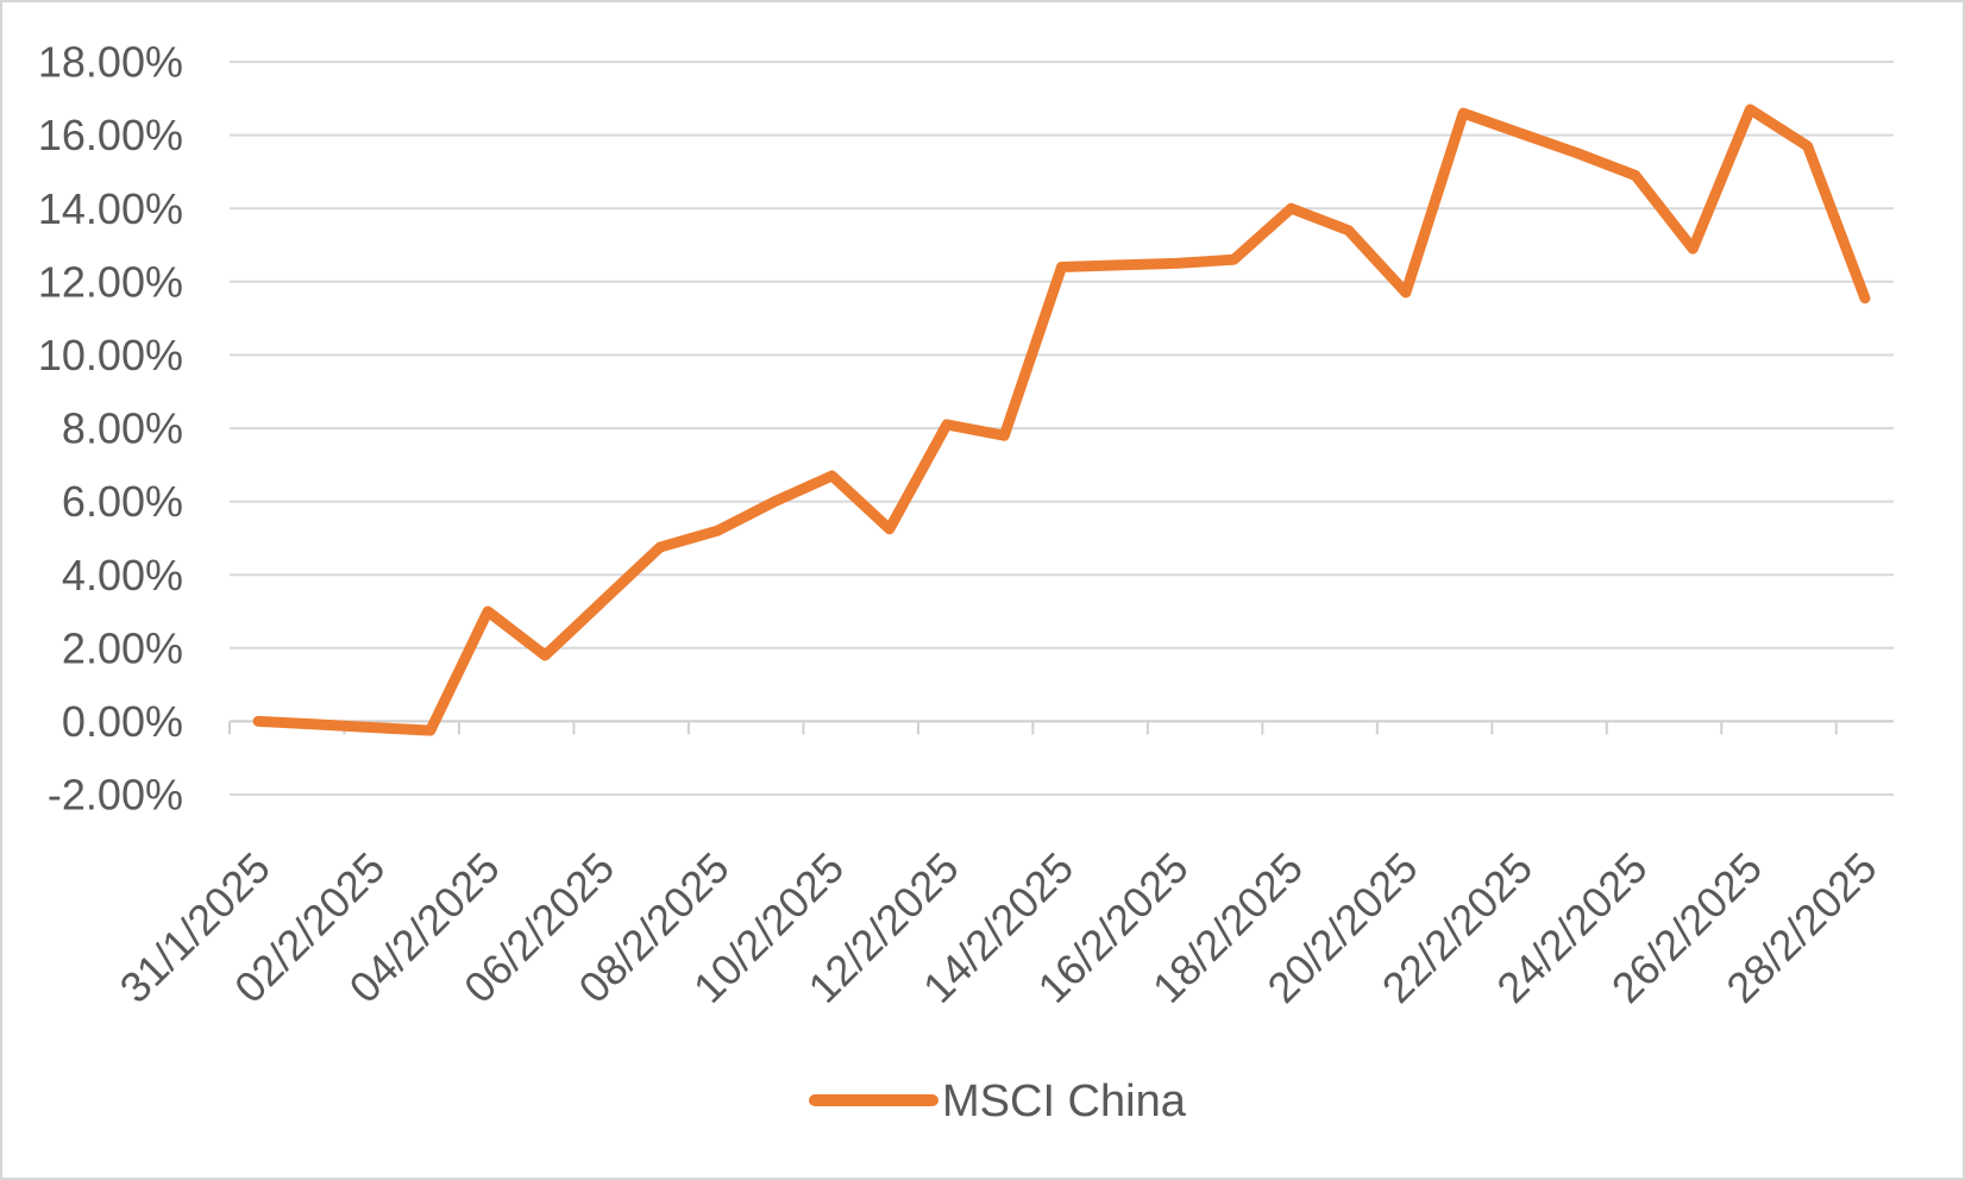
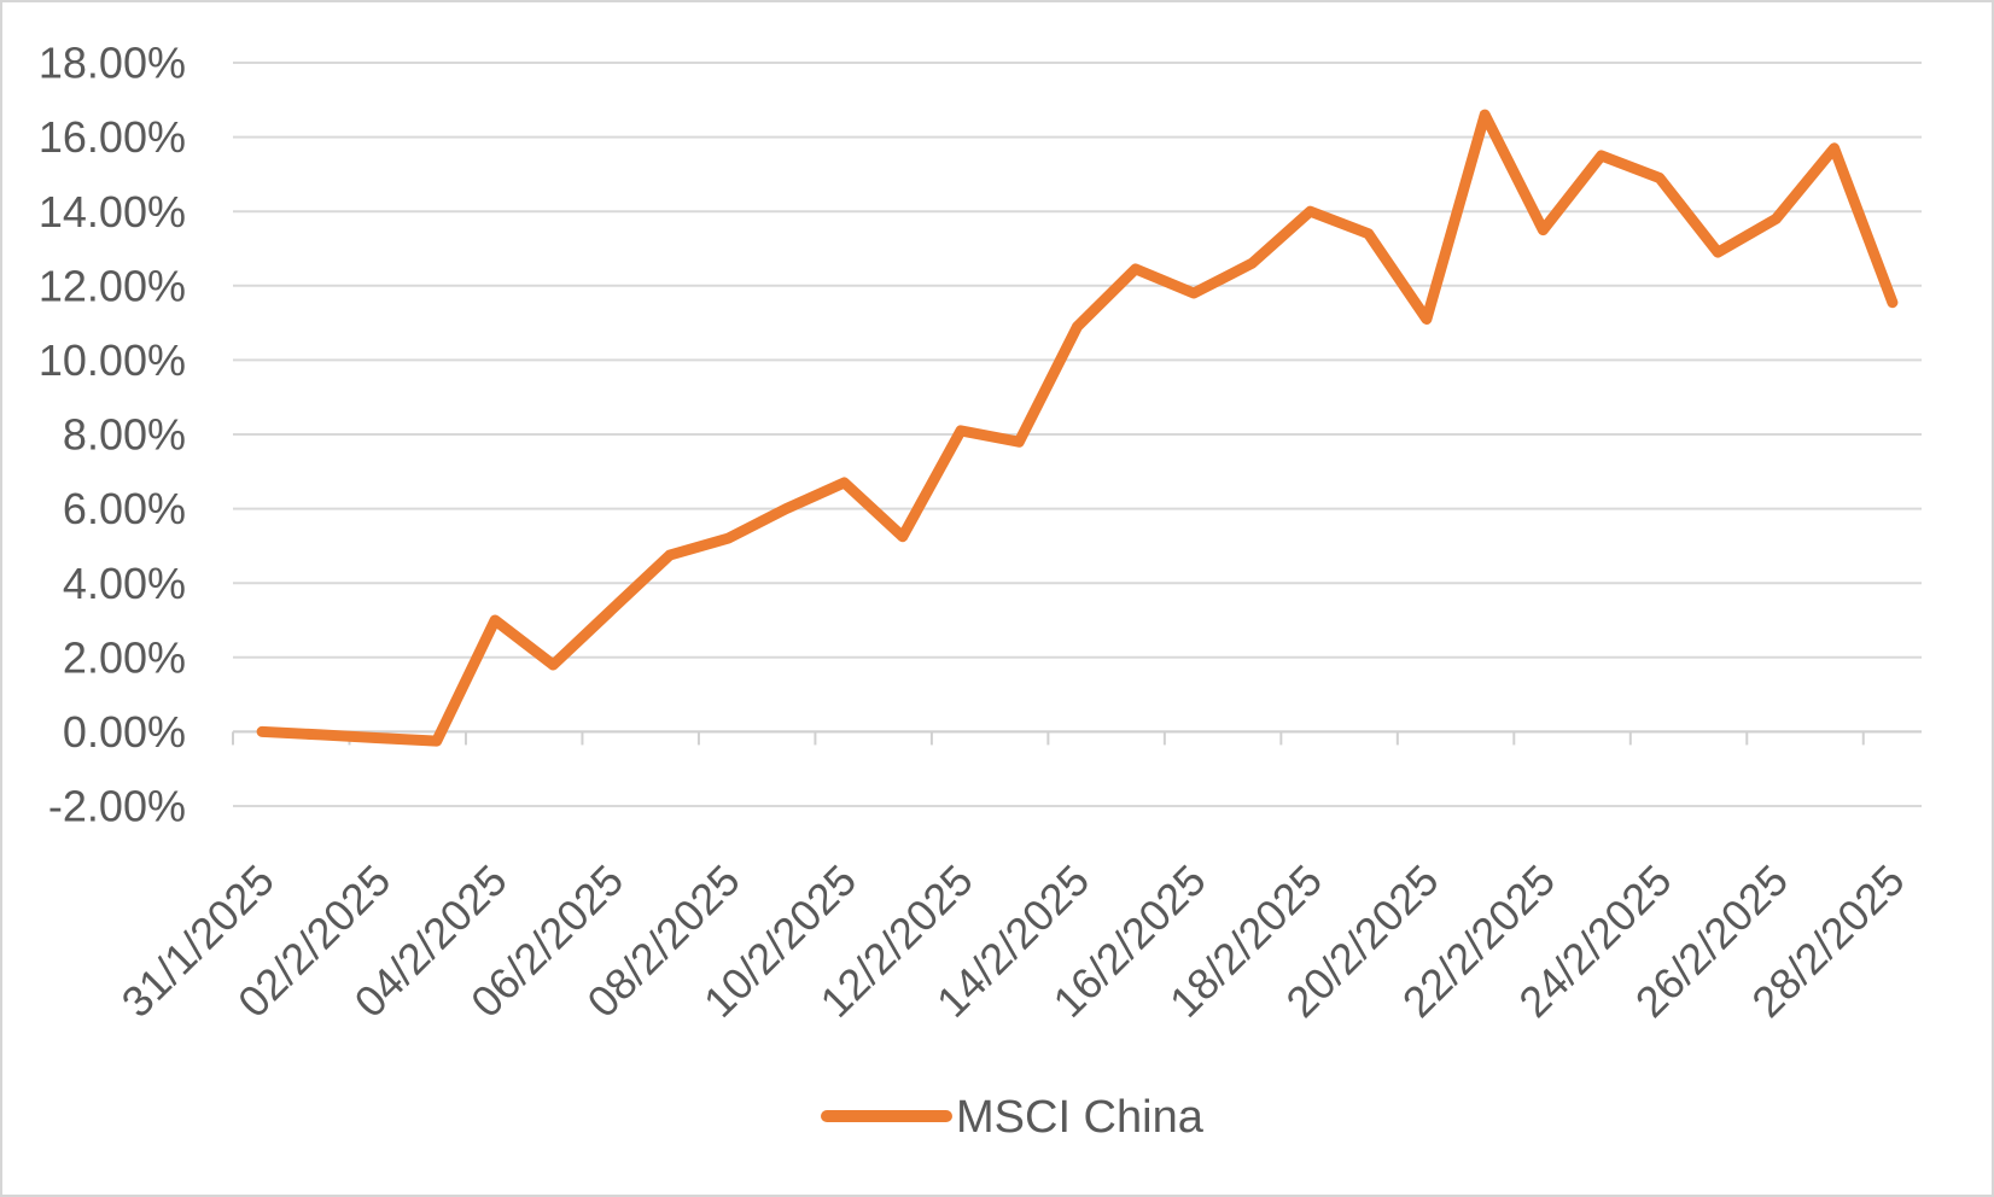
14/2/2025: 12.4% -> 10.9%
16/2/2025: 12.5% -> 11.8%
20/2/2025: 11.7% -> 11.1%
22/2/2025: 16.1% -> 13.5%
26/2/2025: 16.7% -> 13.8%
